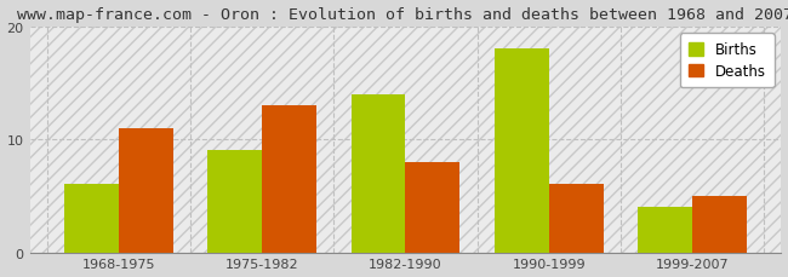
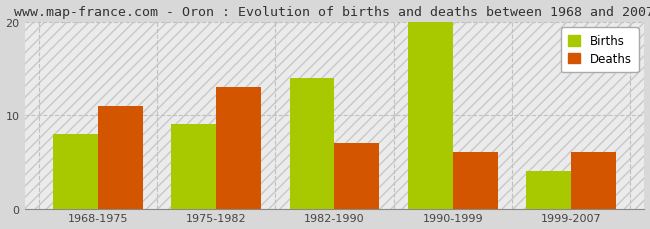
Births/1968-1975: 6 -> 8
Deaths/1982-1990: 8 -> 7
Births/1990-1999: 18 -> 20
Deaths/1999-2007: 5 -> 6
